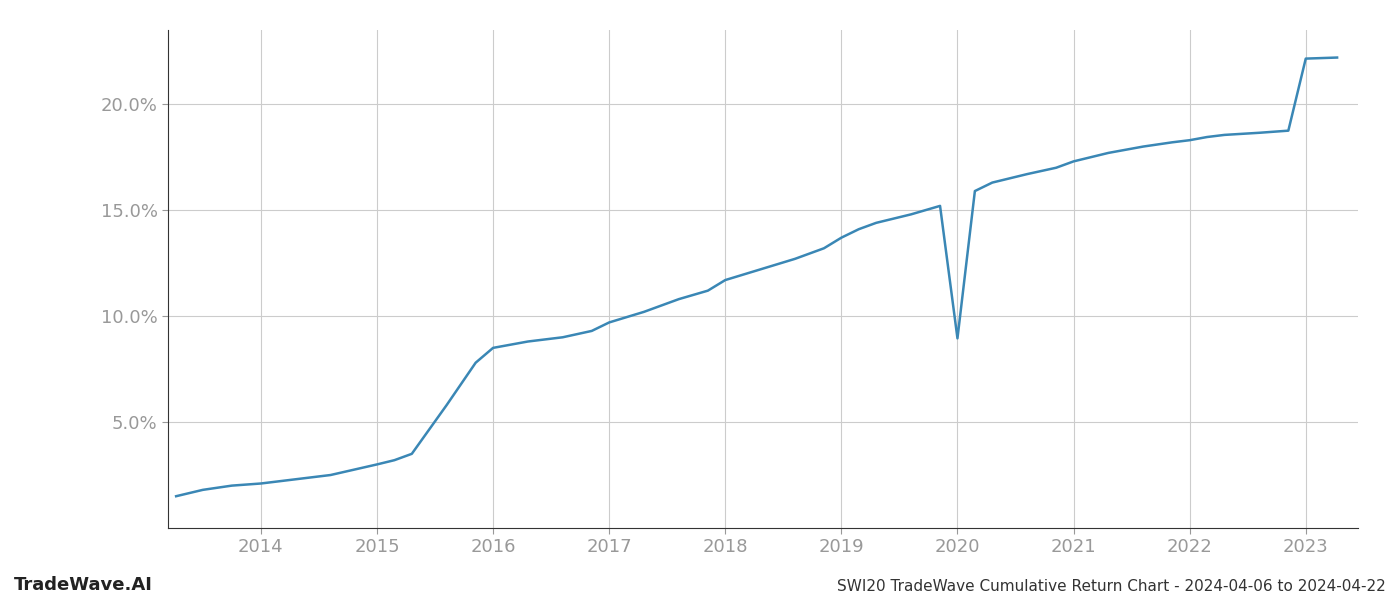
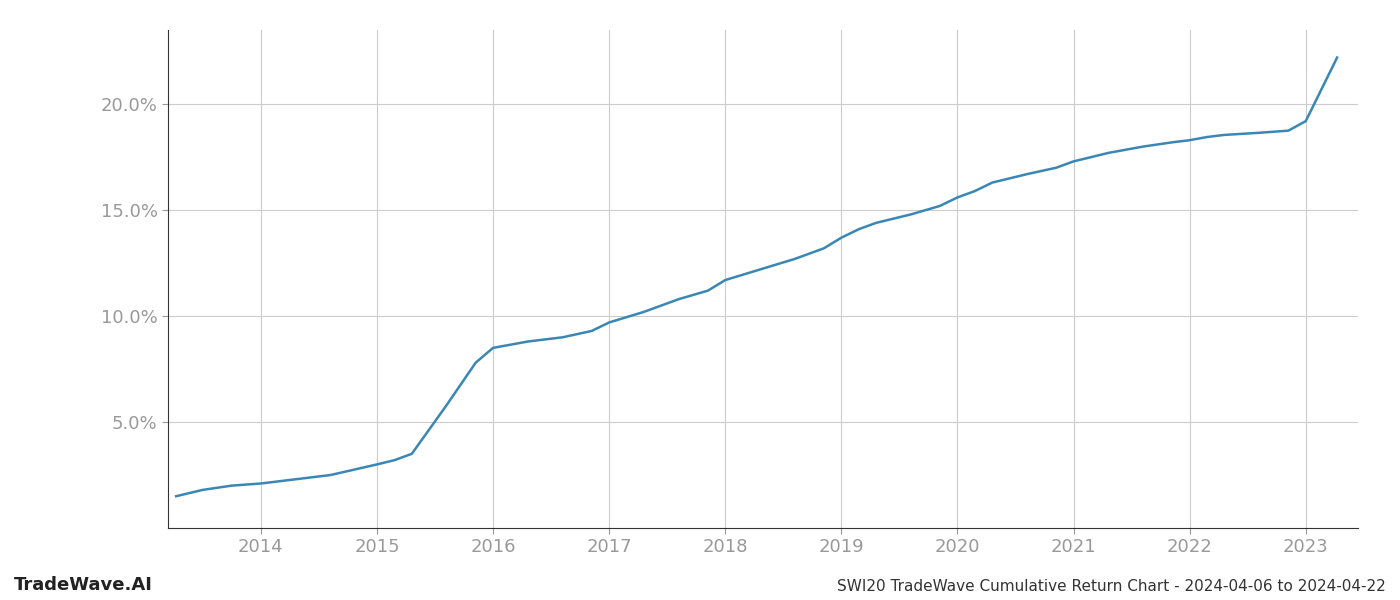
2020: 8.95% -> 15.60%
2023: 22.15% -> 19.20%
